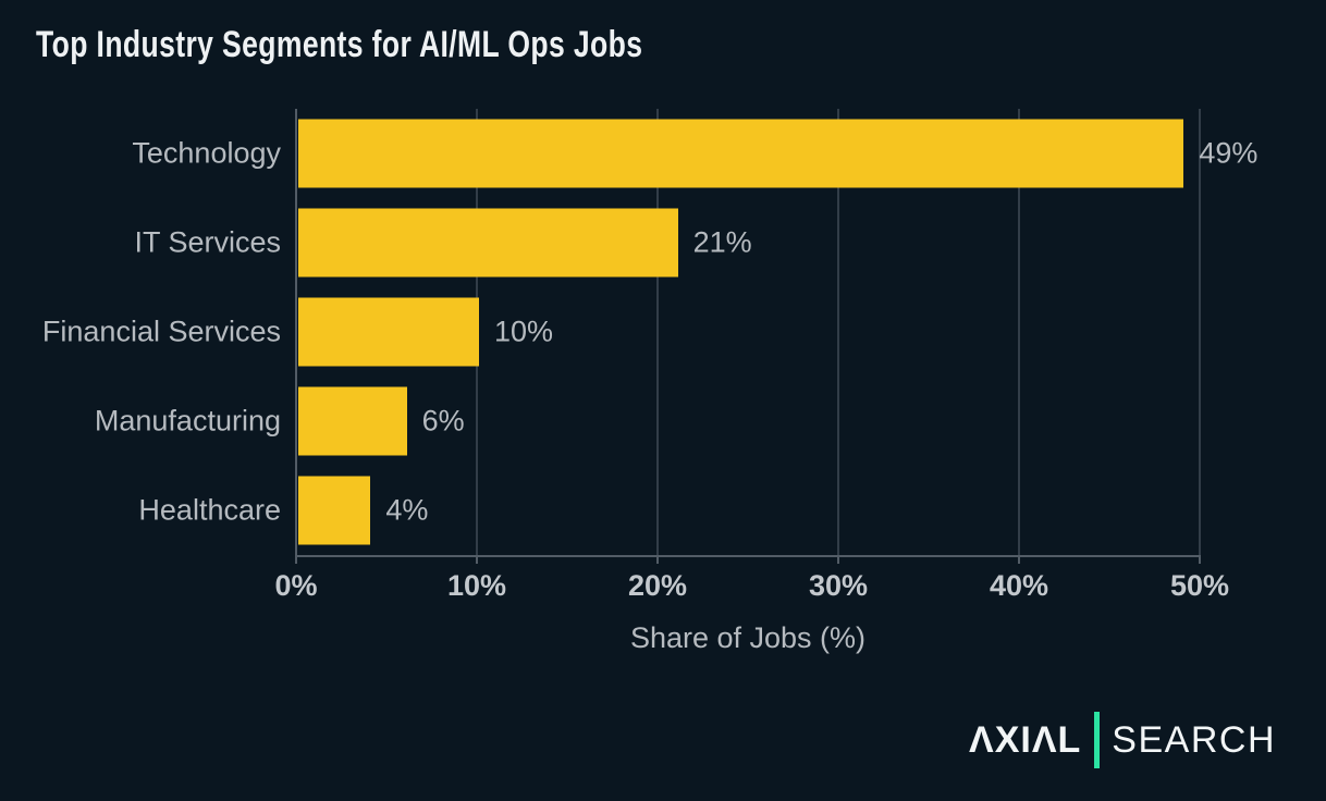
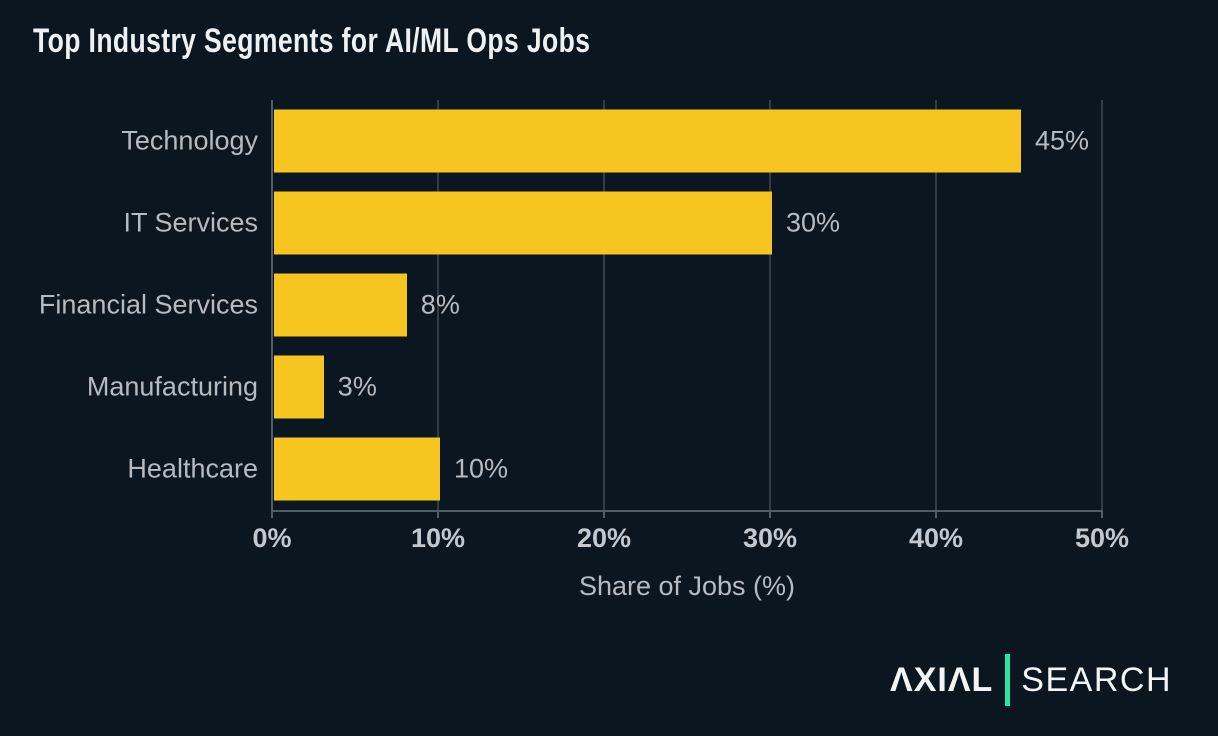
Technology: 49% -> 45%
IT Services: 21% -> 30%
Financial Services: 10% -> 8%
Manufacturing: 6% -> 3%
Healthcare: 4% -> 10%
